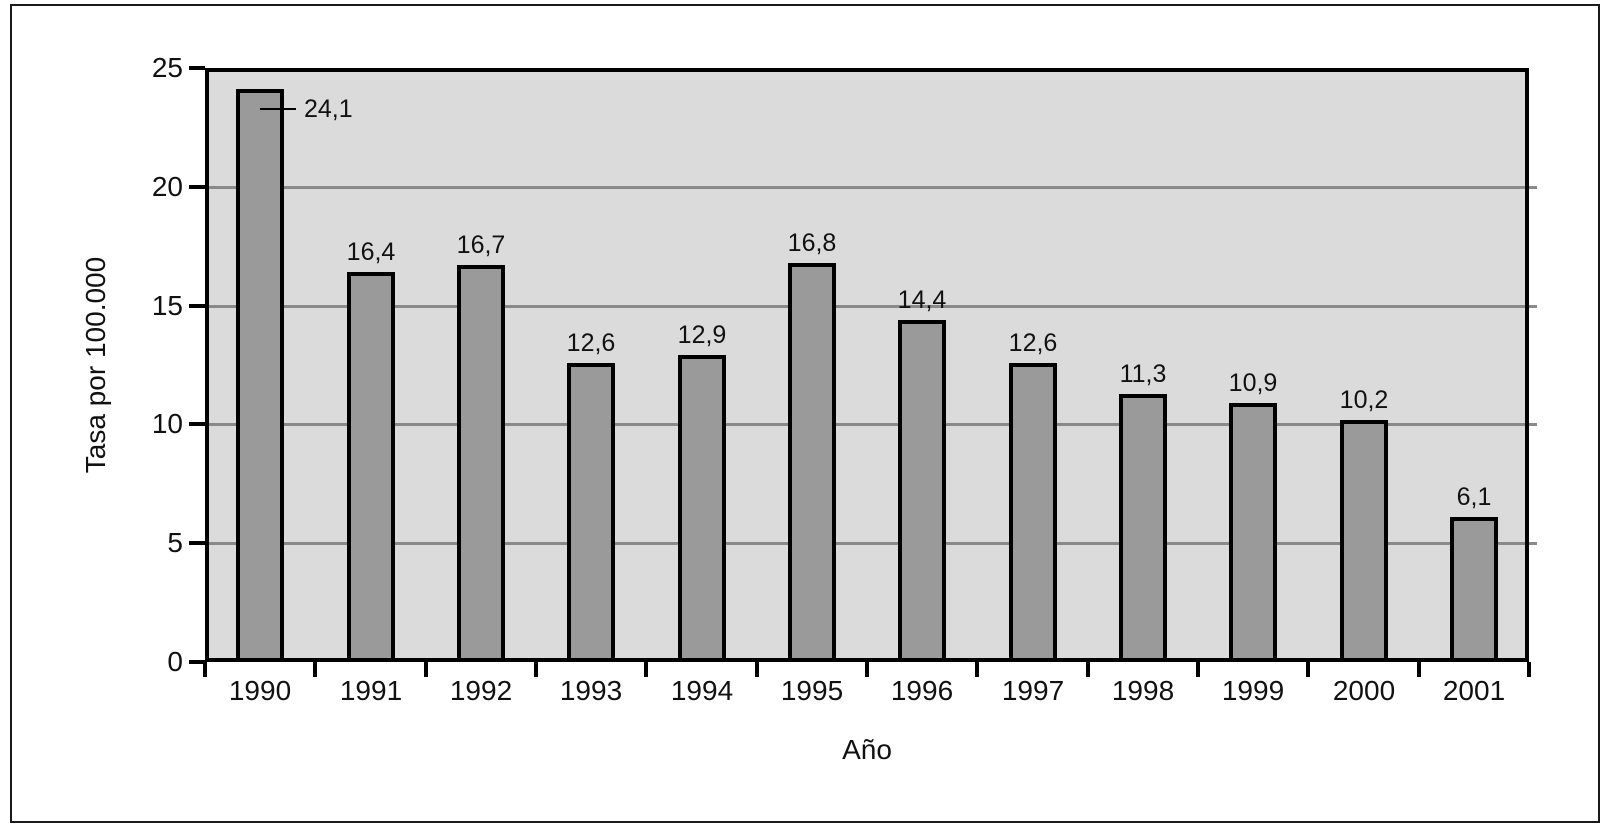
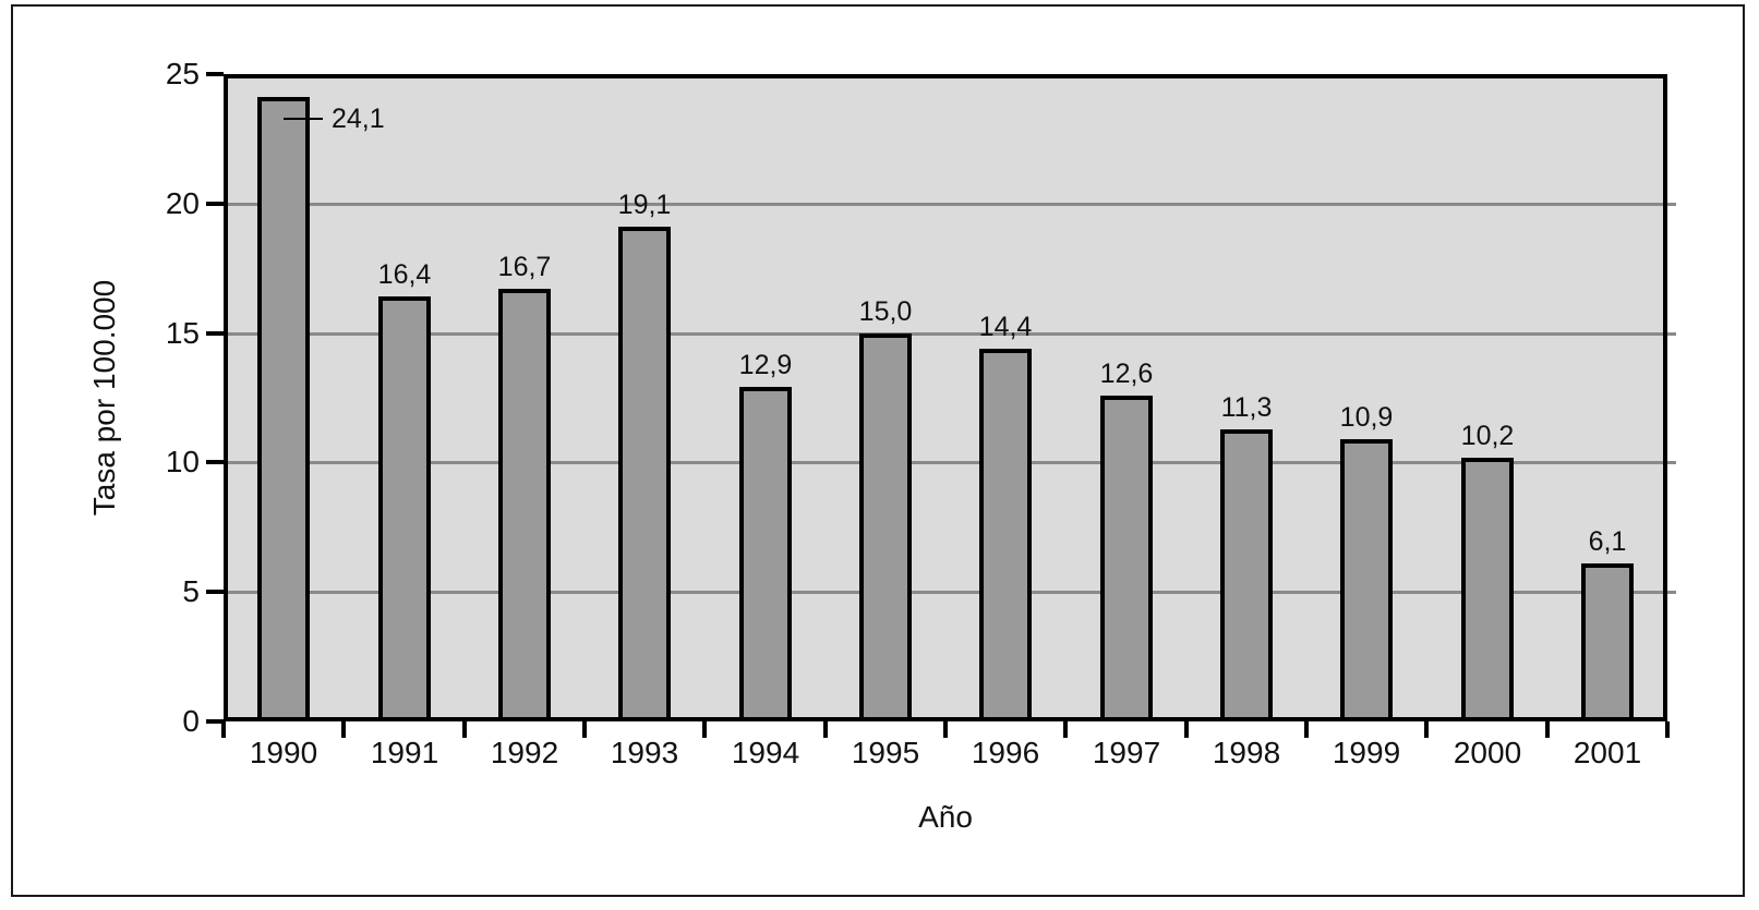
1993: 12,6 -> 19,1
1995: 16,8 -> 15,0
